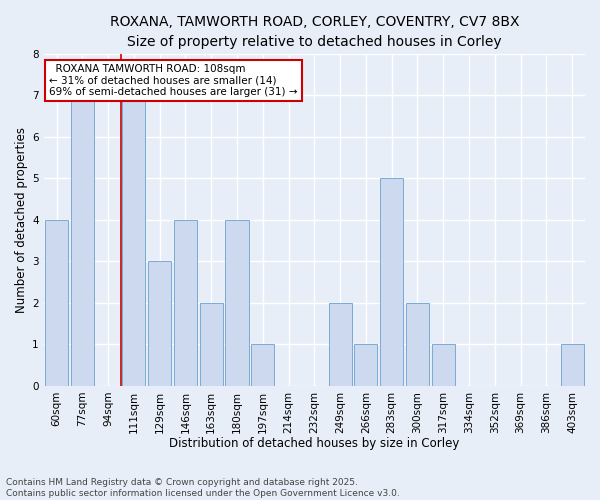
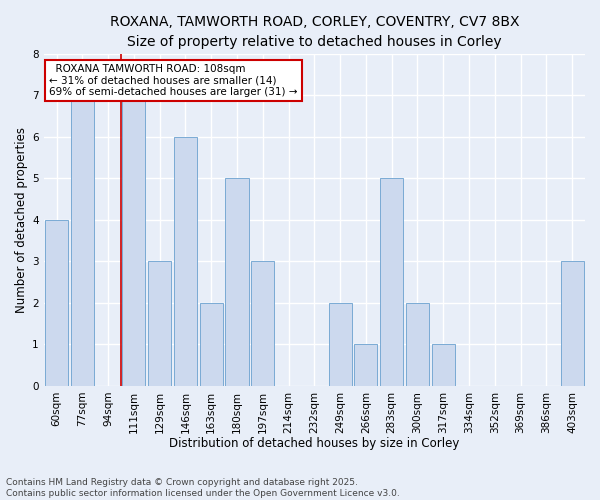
146sqm: 4 -> 6
180sqm: 4 -> 5
197sqm: 1 -> 3
403sqm: 1 -> 3
